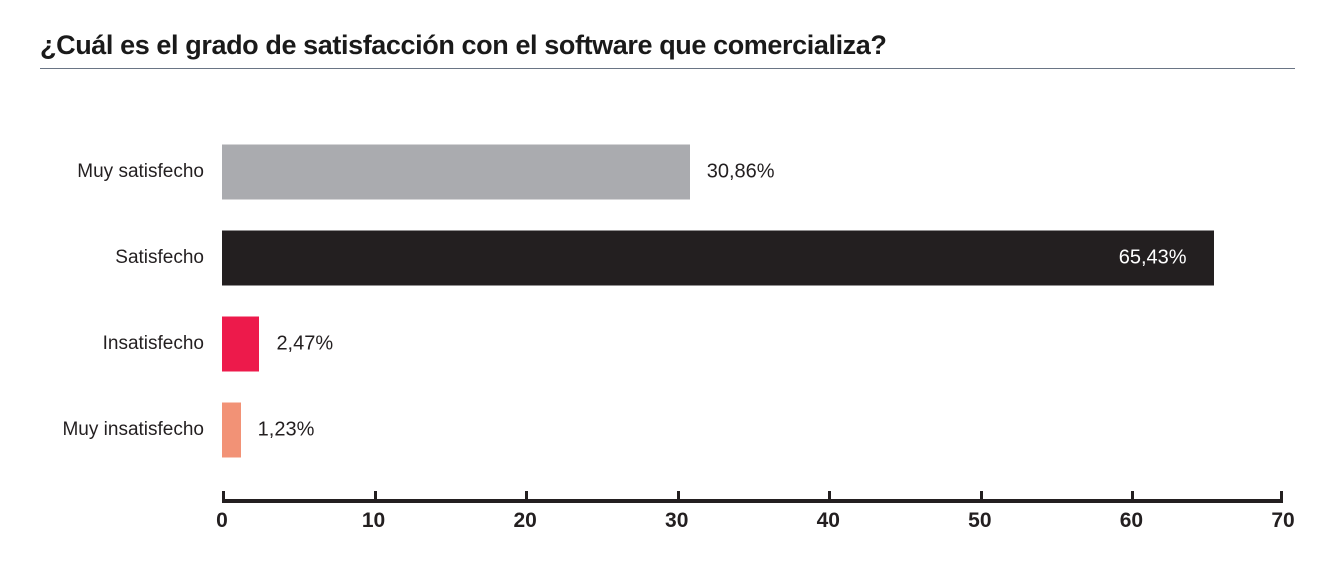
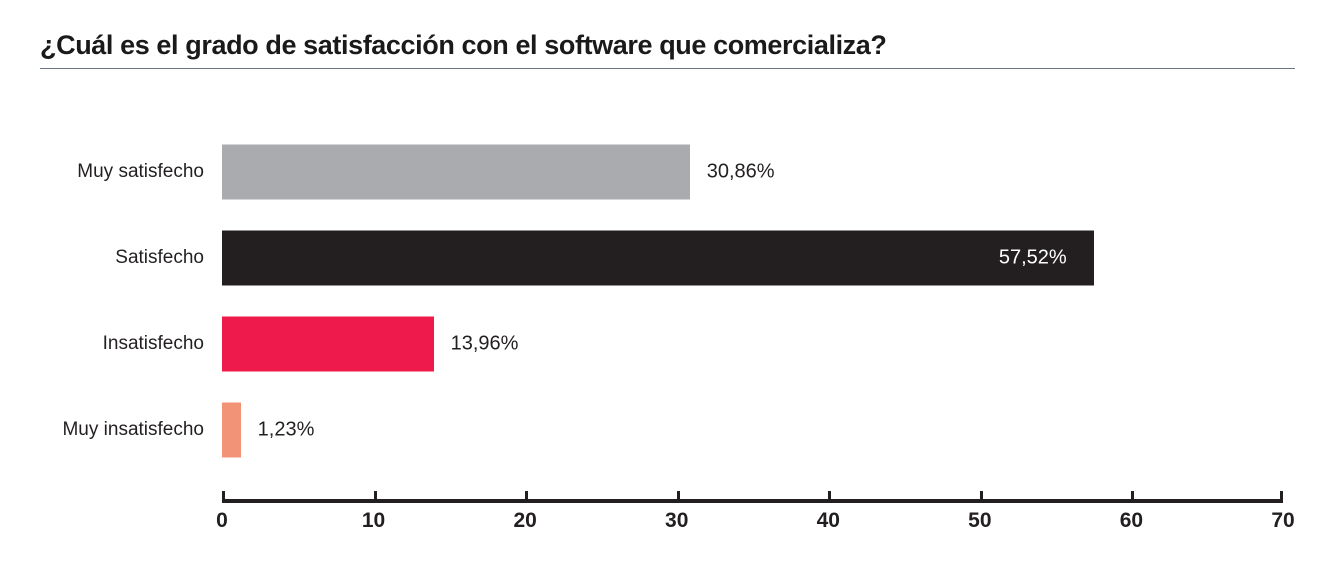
Satisfecho: 65,43% -> 57,52%
Insatisfecho: 2,47% -> 13,96%
